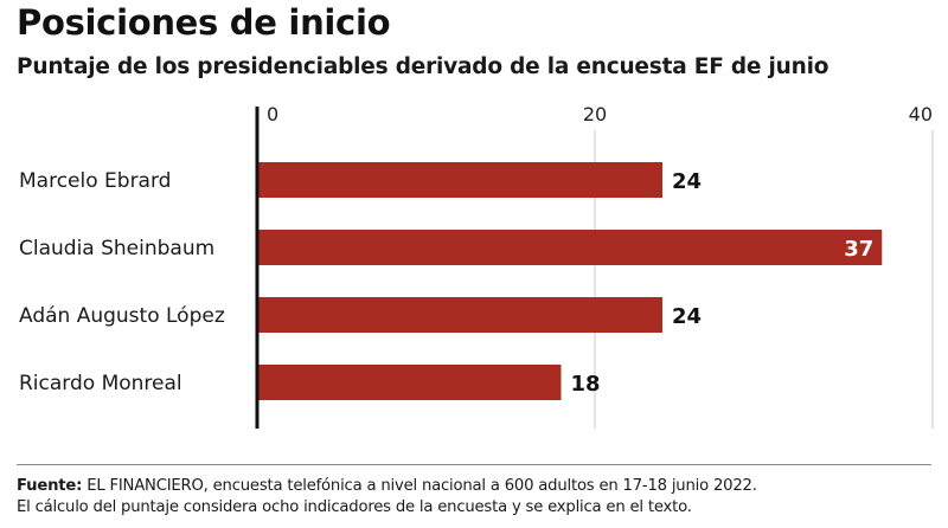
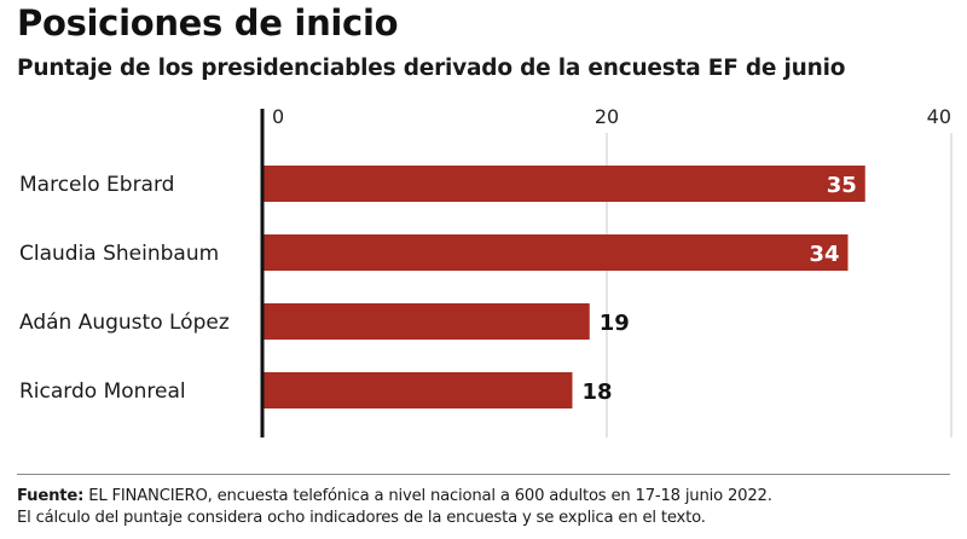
Marcelo Ebrard: 24 -> 35
Claudia Sheinbaum: 37 -> 34
Adán Augusto López: 24 -> 19
